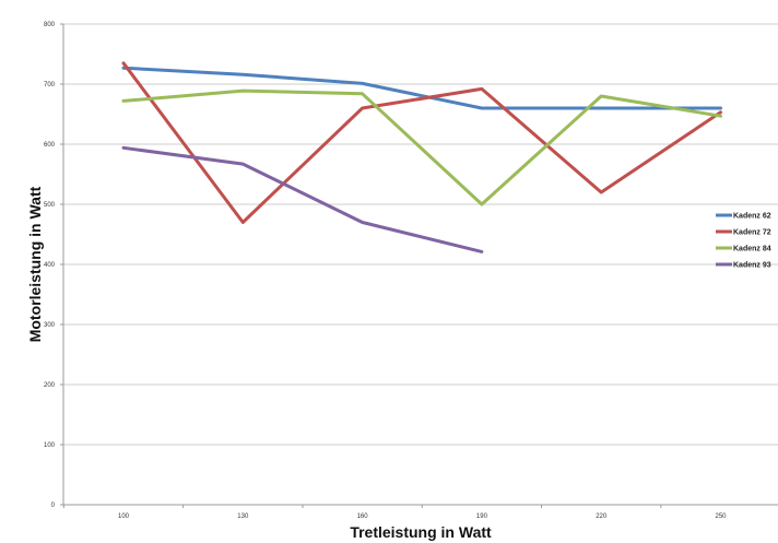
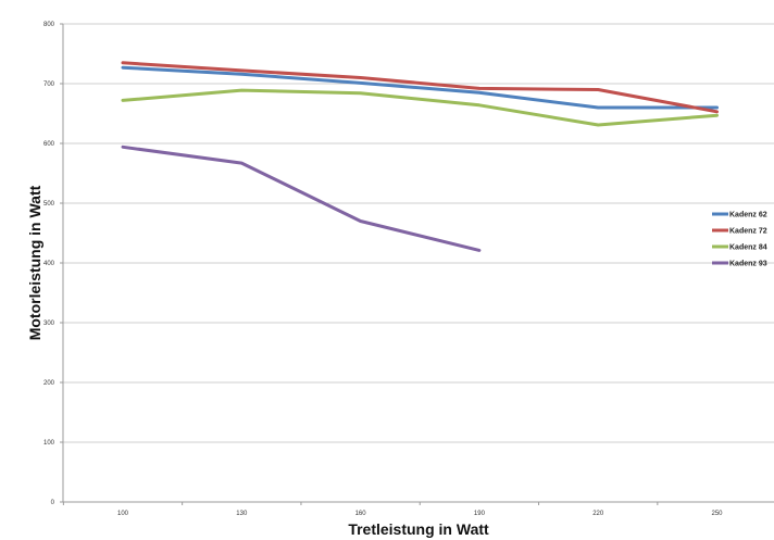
Kadenz 72/130: 470 -> 720
Kadenz 72/160: 660 -> 710
Kadenz 62/190: 660 -> 680
Kadenz 84/190: 500 -> 660
Kadenz 72/220: 520 -> 690
Kadenz 84/220: 680 -> 630
